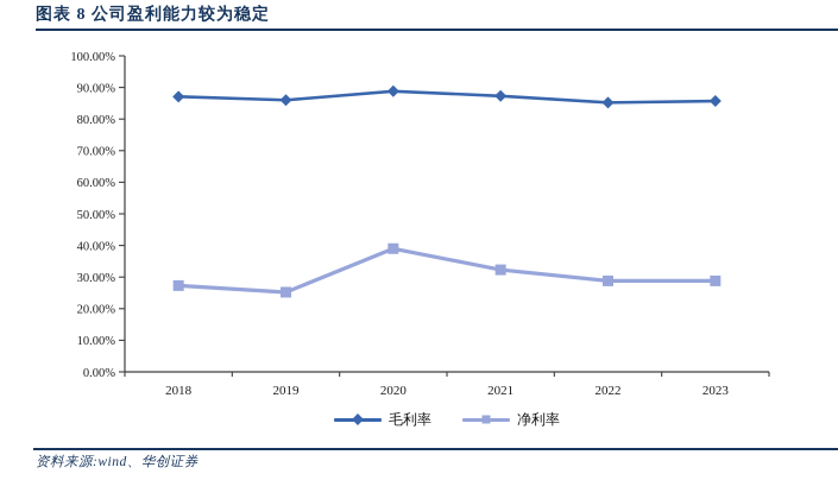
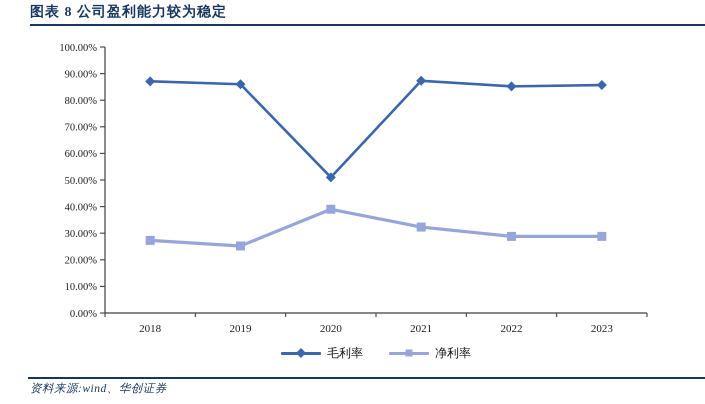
毛利率/2020: 89% -> 51%
